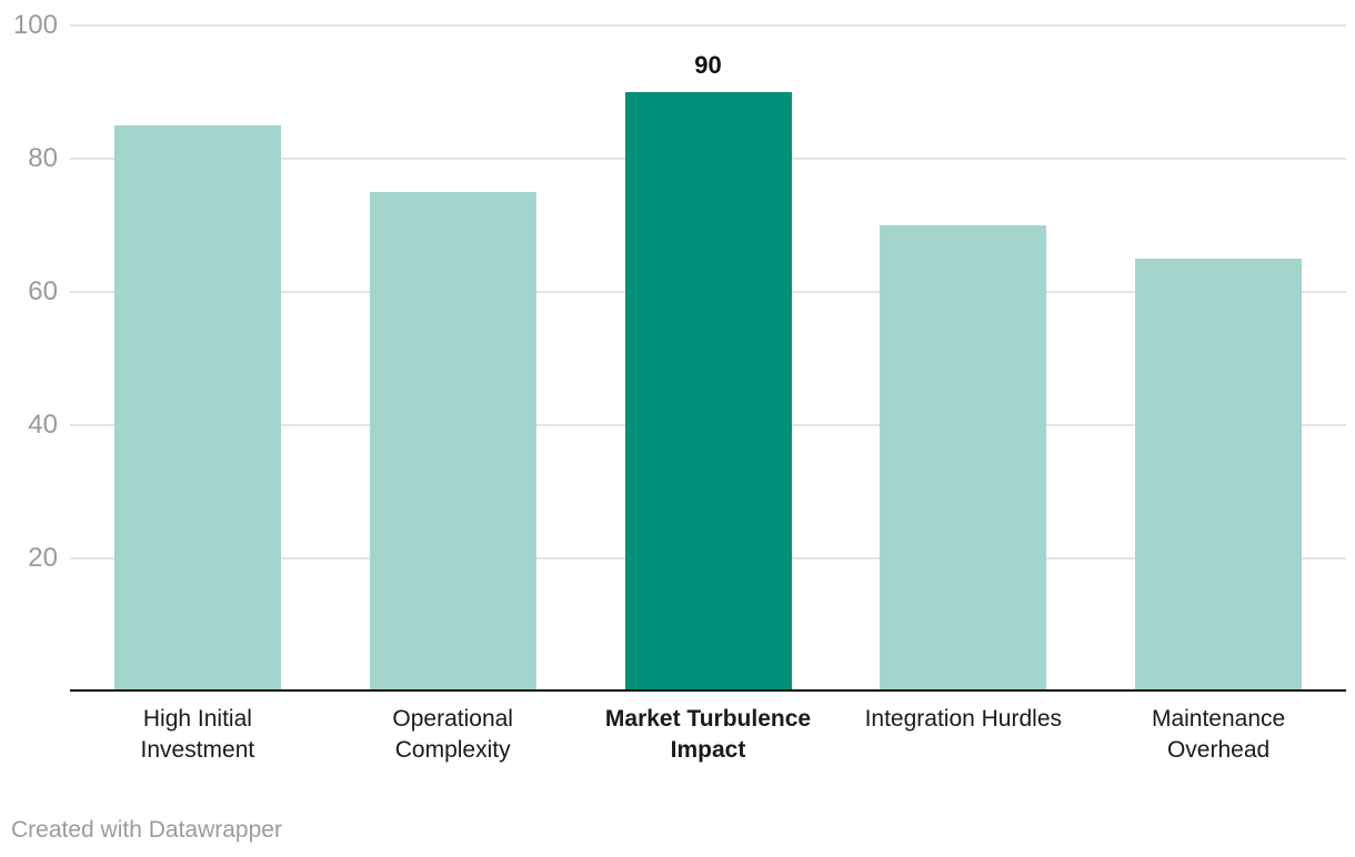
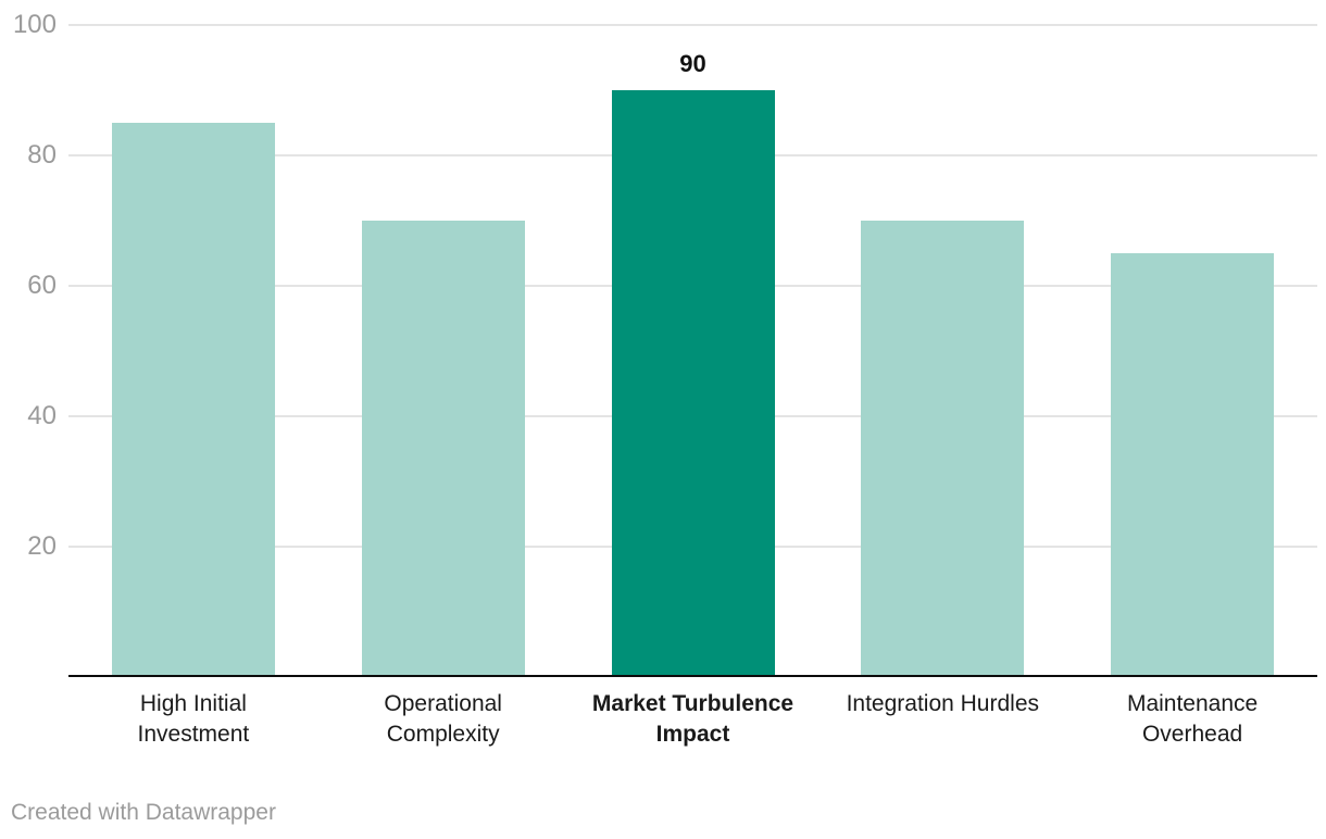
Operational Complexity: 75 -> 70
